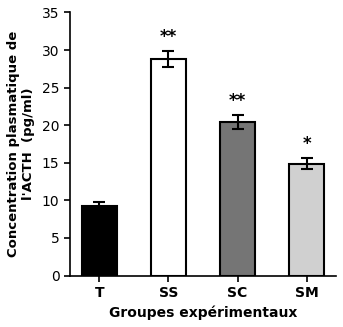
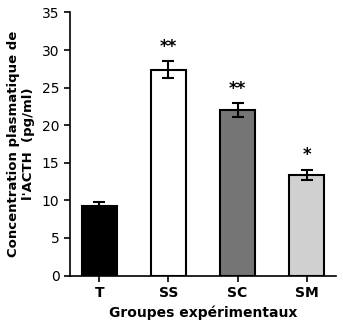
SS: 28.8 -> 27.4
SC: 20.4 -> 22.0
SM: 14.9 -> 13.4
